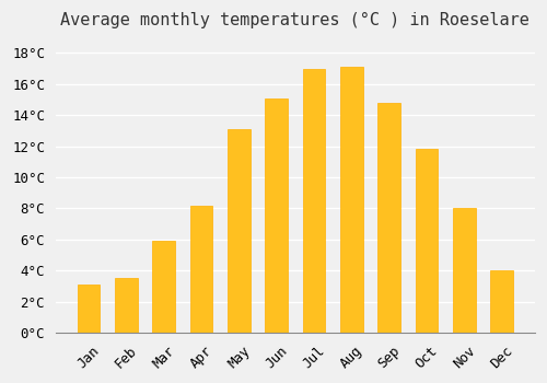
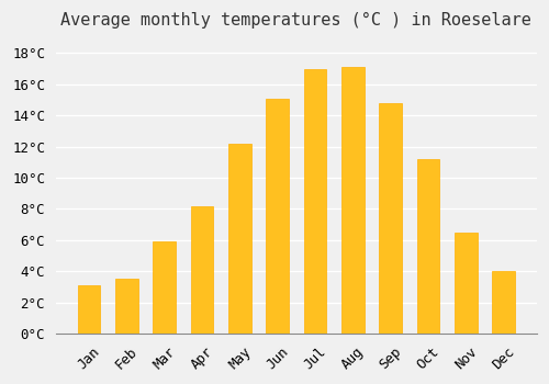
May: 13.1°C -> 12.2°C
Oct: 11.8°C -> 11.2°C
Nov: 8.0°C -> 6.5°C
